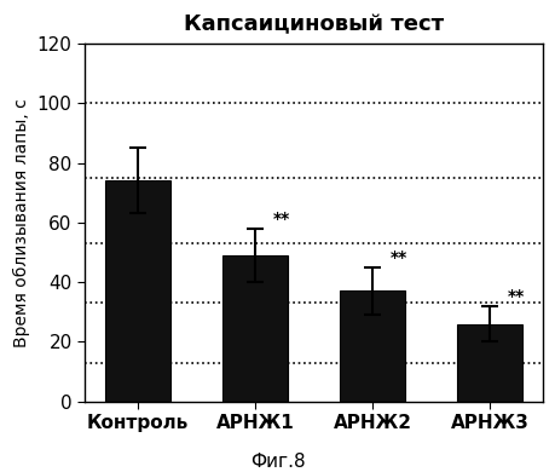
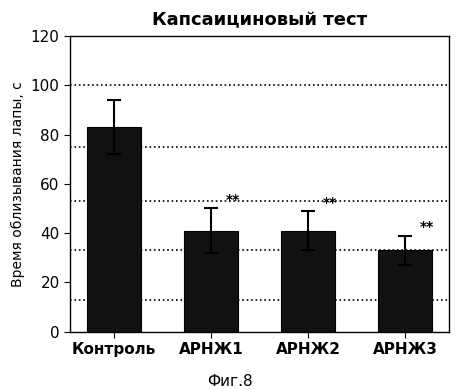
Контроль: 74 -> 83
АРНЖ1: 49 -> 41
АРНЖ2: 37 -> 41
АРНЖ3: 26 -> 33
